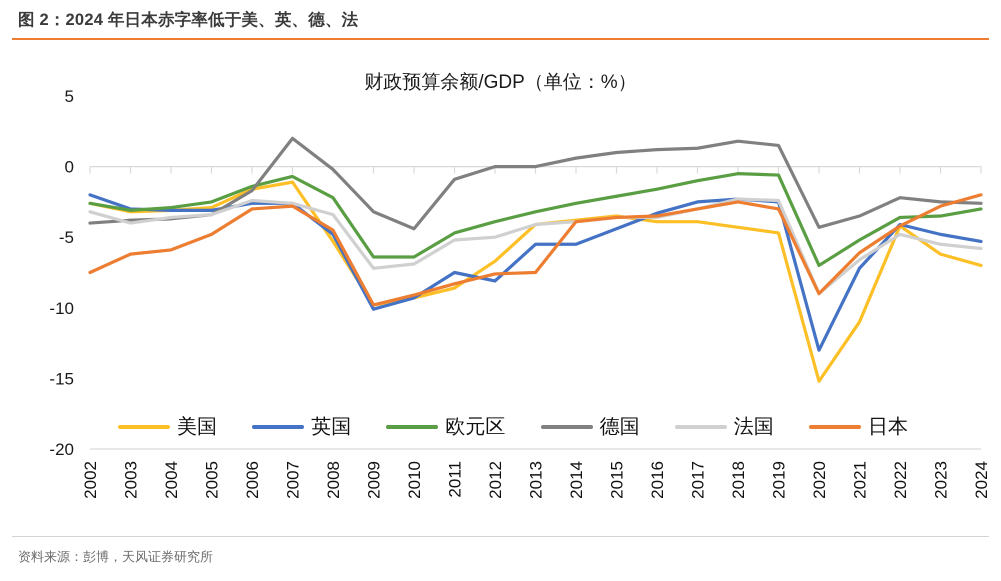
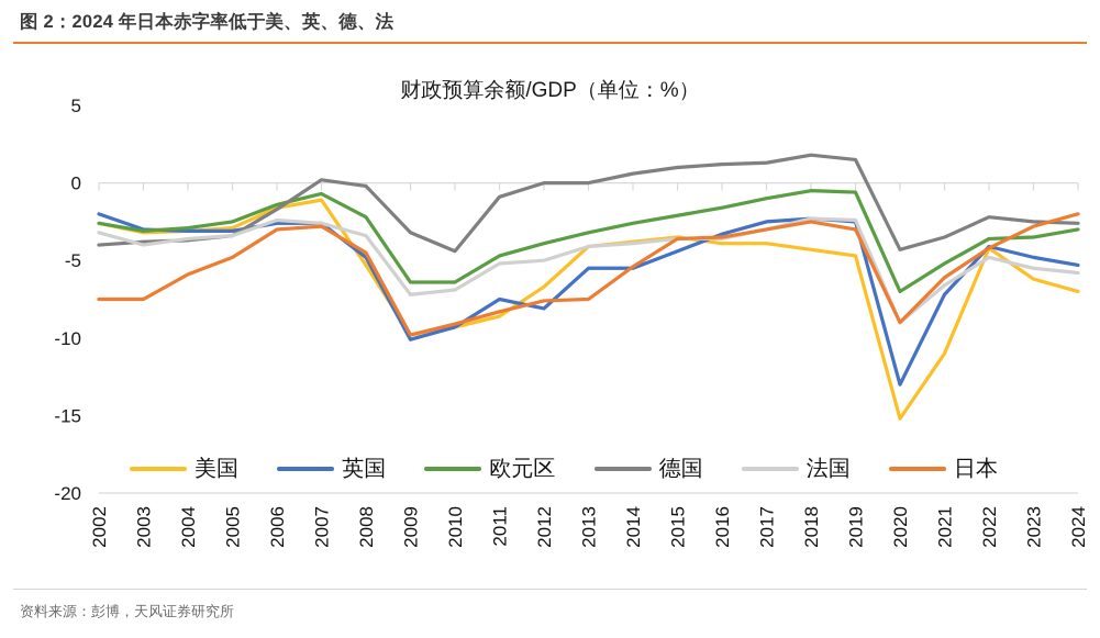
日本/2003: -6.2 -> -7.5
德国/2007: 2.0 -> 0.2
日本/2014: -3.9 -> -5.4
